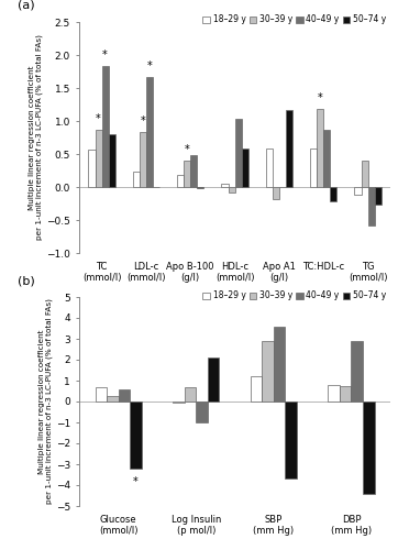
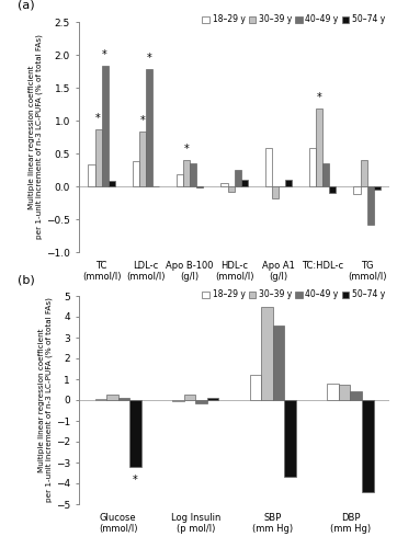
18–29 y/TC (mmol/l): 0.56 -> 0.33
50–74 y/TC (mmol/l): 0.80 -> 0.08
18–29 y/LDL-c (mmol/l): 0.24 -> 0.38
40–49 y/LDL-c (mmol/l): 1.66 -> 1.78
40–49 y/Apo B-100 (g/l): 0.48 -> 0.35
40–49 y/HDL-c (mmol/l): 1.04 -> 0.25
50–74 y/HDL-c (mmol/l): 0.58 -> 0.10
50–74 y/Apo A1 (g/l): 1.16 -> 0.10
40–49 y/TC:HDL-c: 0.86 -> 0.35
50–74 y/TC:HDL-c: -0.22 -> -0.10
50–74 y/TG (mmol/l): -0.26 -> -0.05
18–29 y/Glucose (mmol/l): 0.7 -> 0.1
40–49 y/Glucose (mmol/l): 0.6 -> 0.1
30–39 y/Log Insulin (p mol/l): 0.7 -> 0.3
40–49 y/Log Insulin (p mol/l): -1.0 -> -0.2
50–74 y/Log Insulin (p mol/l): 2.1 -> 0.1
30–39 y/SBP (mm Hg): 2.9 -> 4.5
40–49 y/DBP (mm Hg): 2.9 -> 0.4
